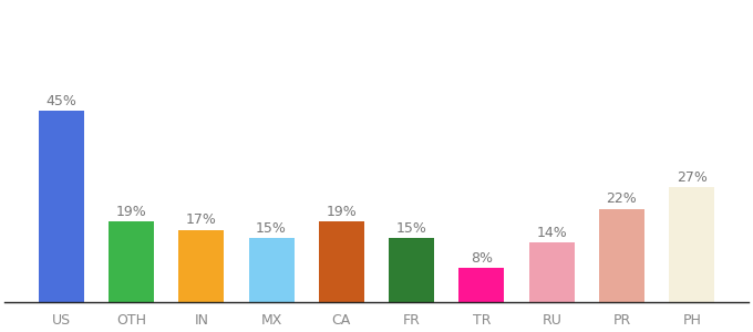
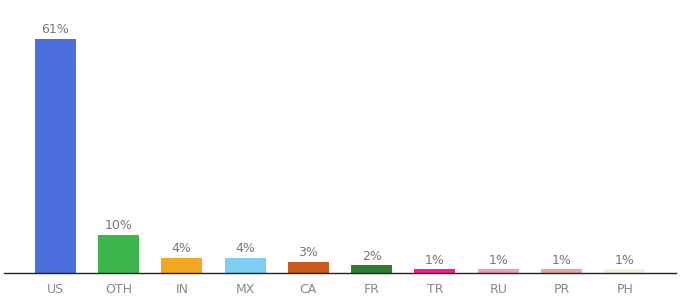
US: 45% -> 61%
OTH: 19% -> 10%
IN: 17% -> 4%
MX: 15% -> 4%
CA: 19% -> 3%
FR: 15% -> 2%
TR: 8% -> 1%
RU: 14% -> 1%
PR: 22% -> 1%
PH: 27% -> 1%
